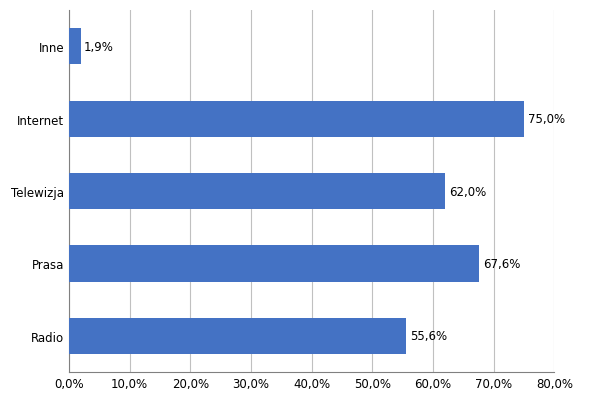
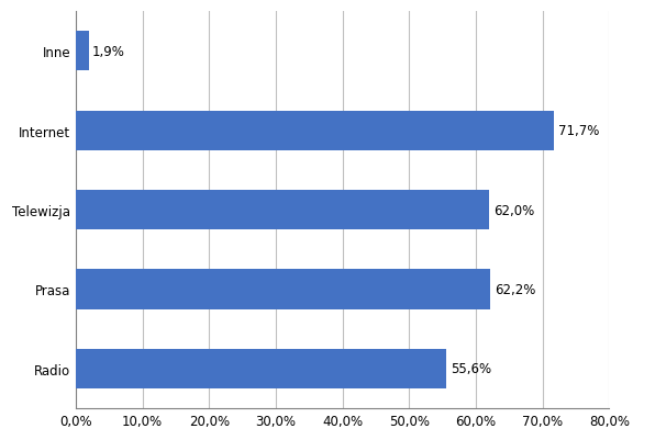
Internet: 75,0% -> 71,7%
Prasa: 67,6% -> 62,2%
